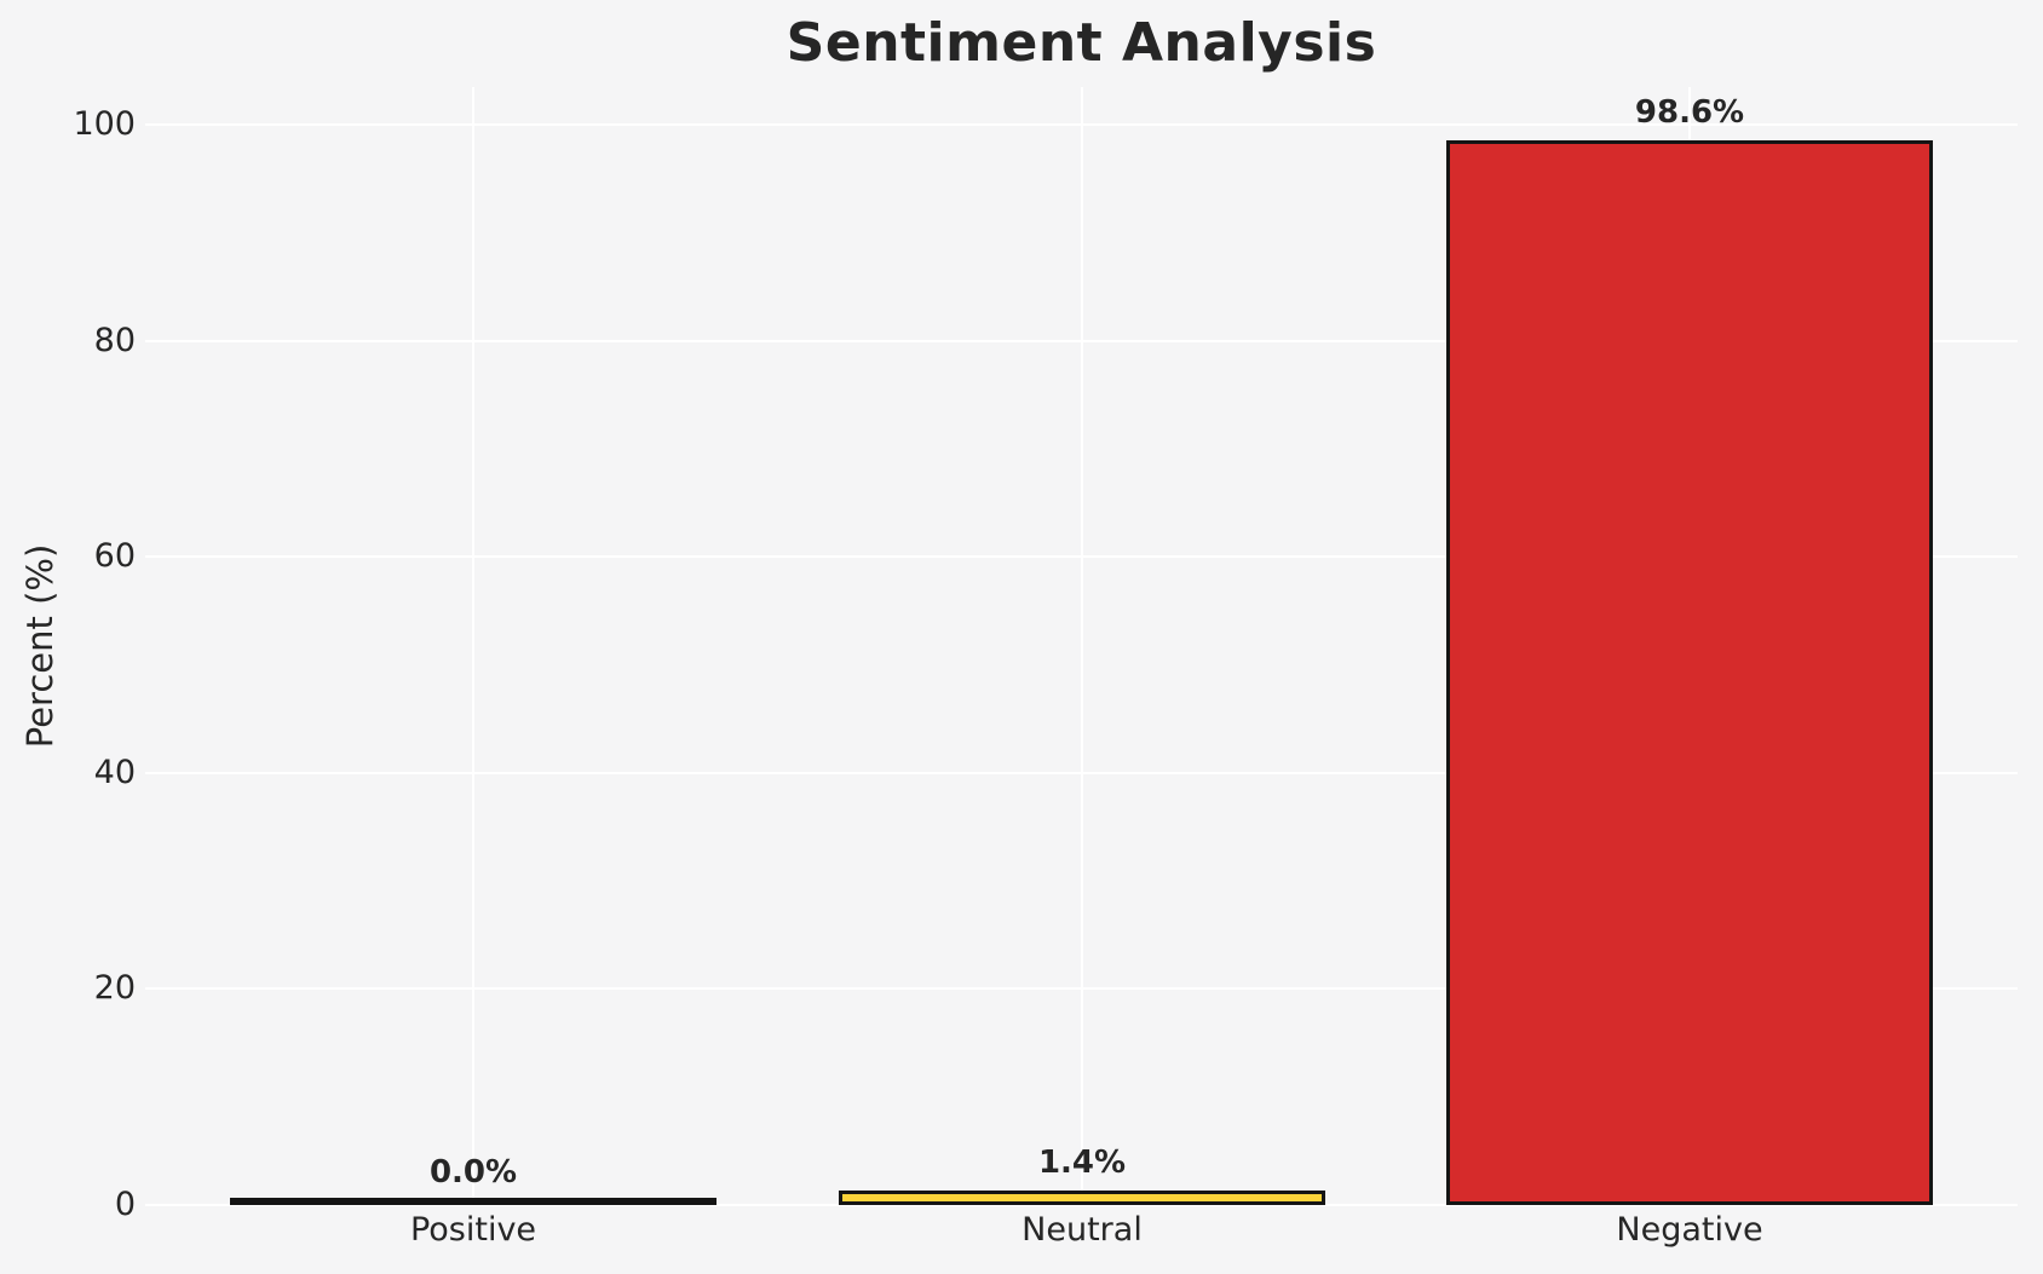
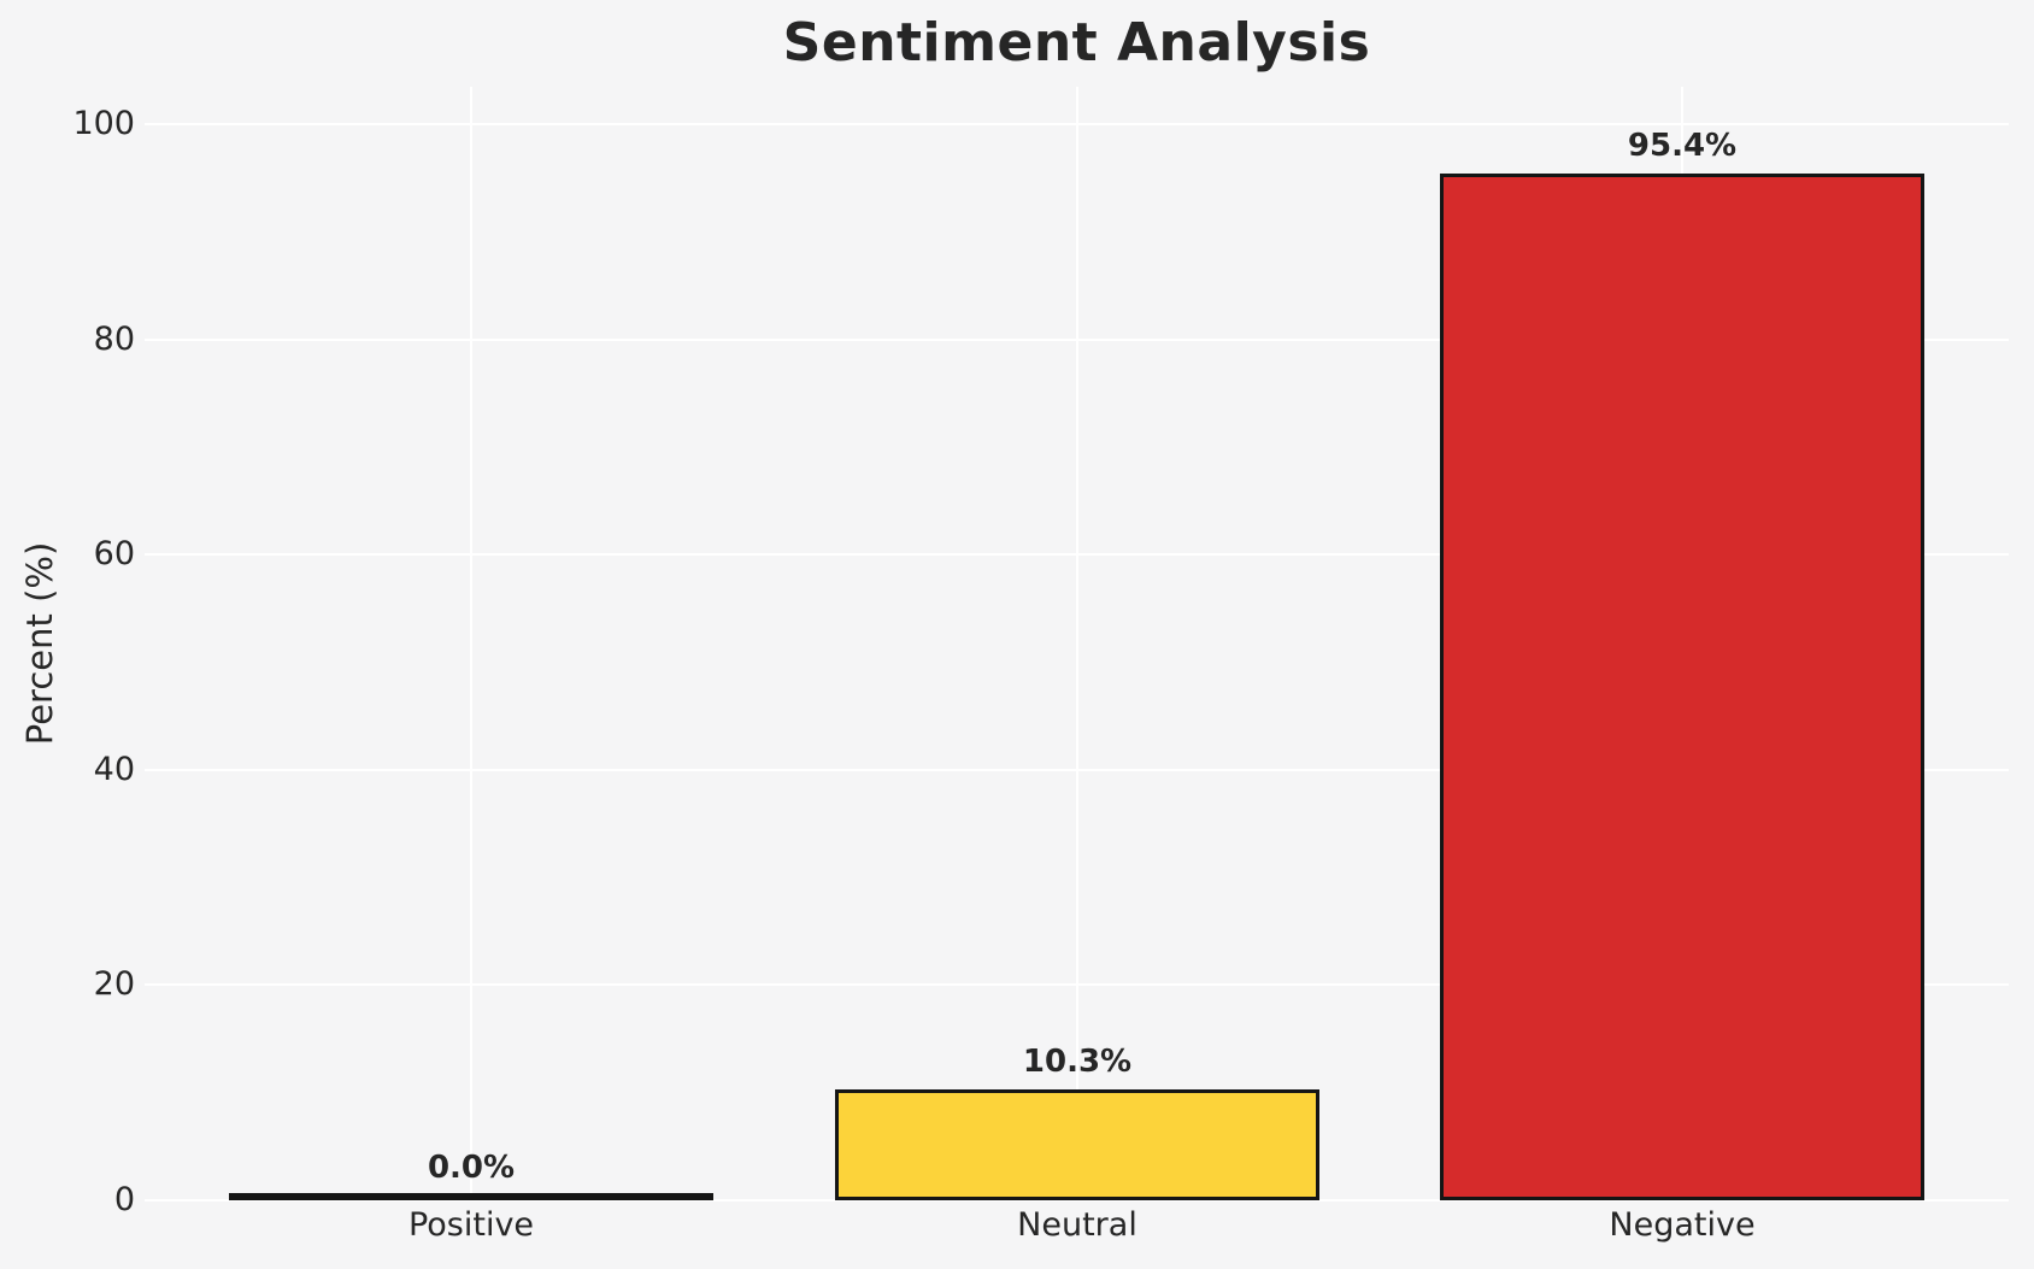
Neutral: 1.4% -> 10.3%
Negative: 98.6% -> 95.4%
